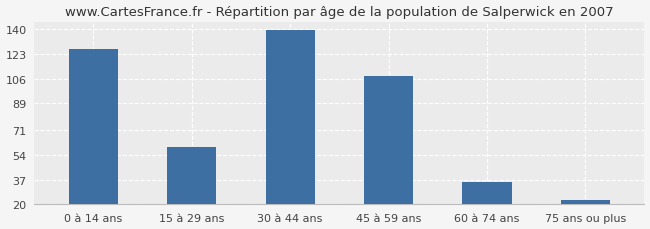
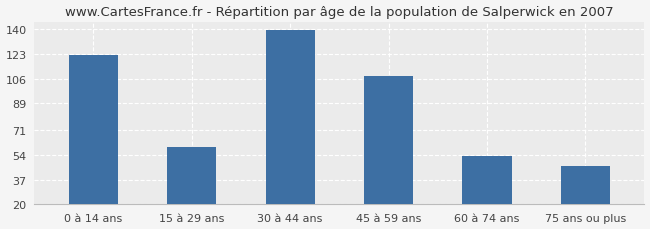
0 à 14 ans: 126 -> 122
60 à 74 ans: 35 -> 53
75 ans ou plus: 23 -> 46
